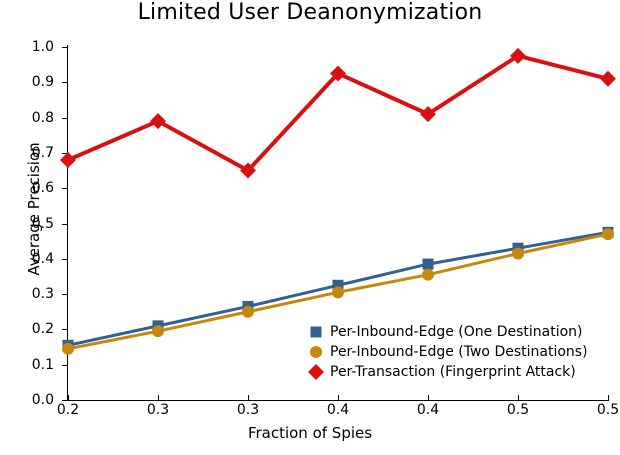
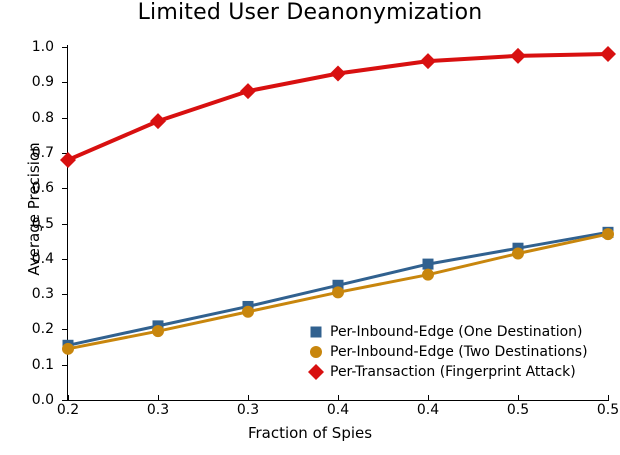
Per-Transaction (Fingerprint Attack)/0.3: 0.65 -> 0.88
Per-Transaction (Fingerprint Attack)/0.4: 0.81 -> 0.96
Per-Transaction (Fingerprint Attack)/0.5: 0.91 -> 0.98
